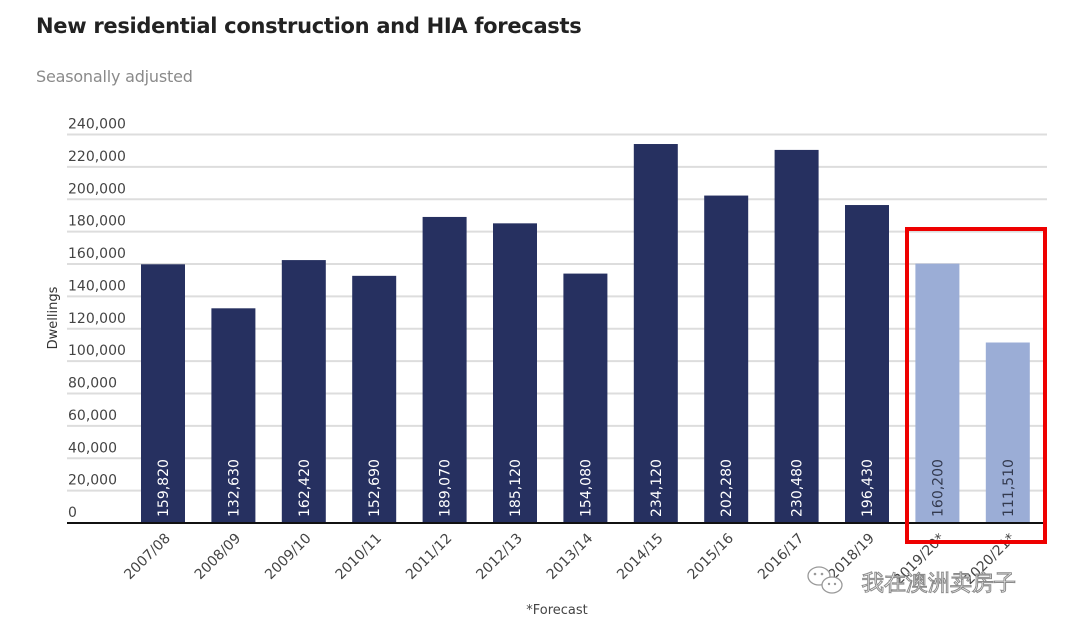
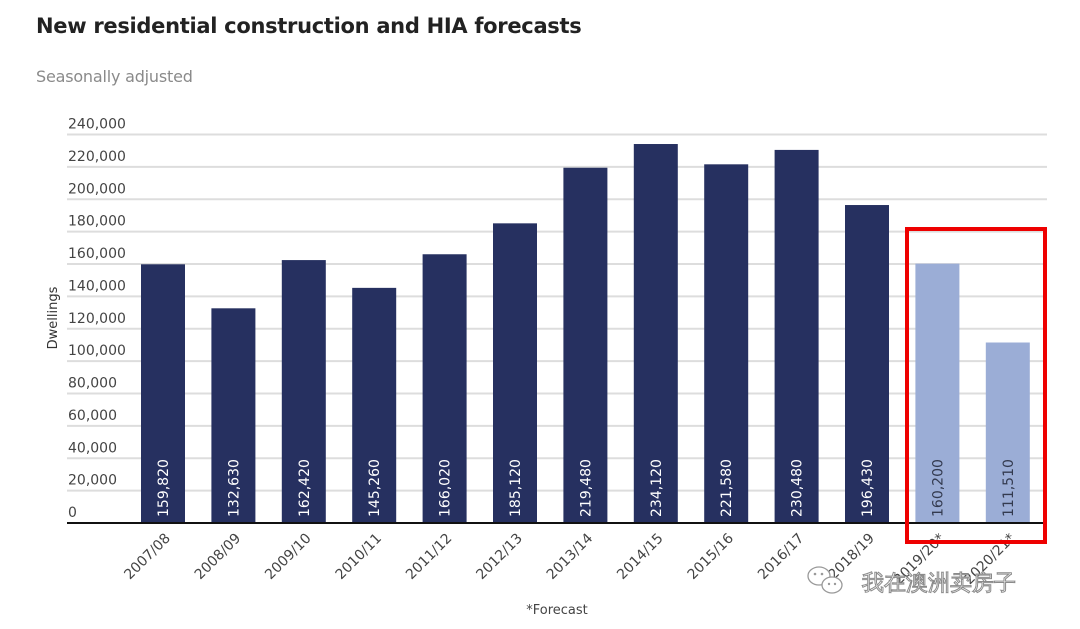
2010/11: 152,690 -> 145,260
2011/12: 189,070 -> 166,020
2013/14: 154,080 -> 219,480
2015/16: 202,280 -> 221,580
